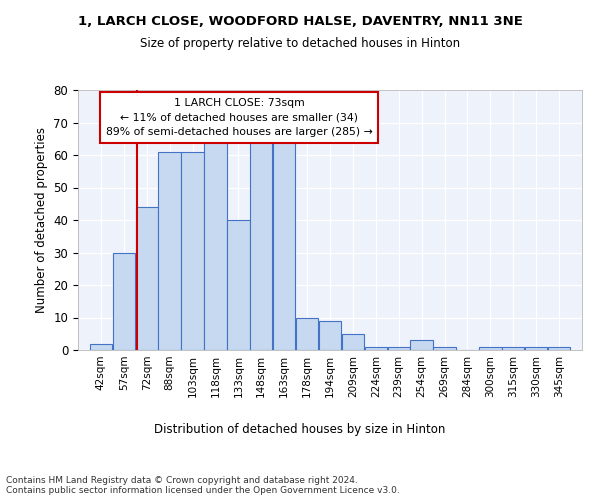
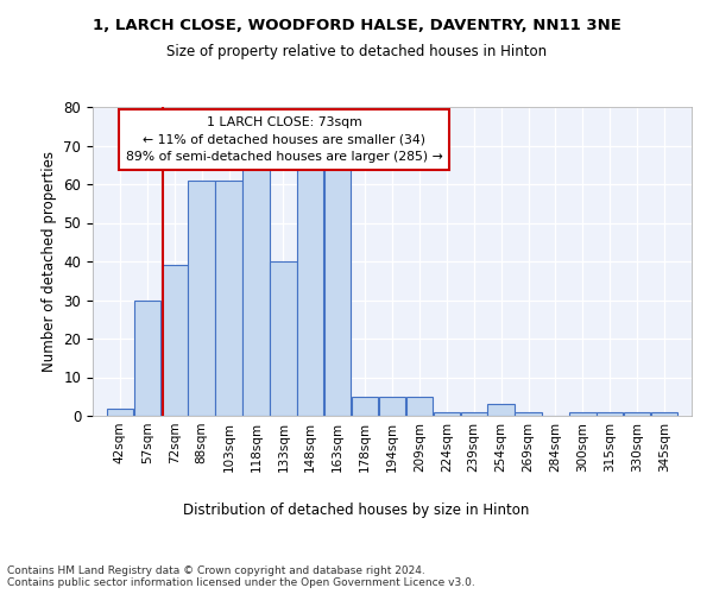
72sqm: 44 -> 39
178sqm: 10 -> 5
194sqm: 9 -> 5
